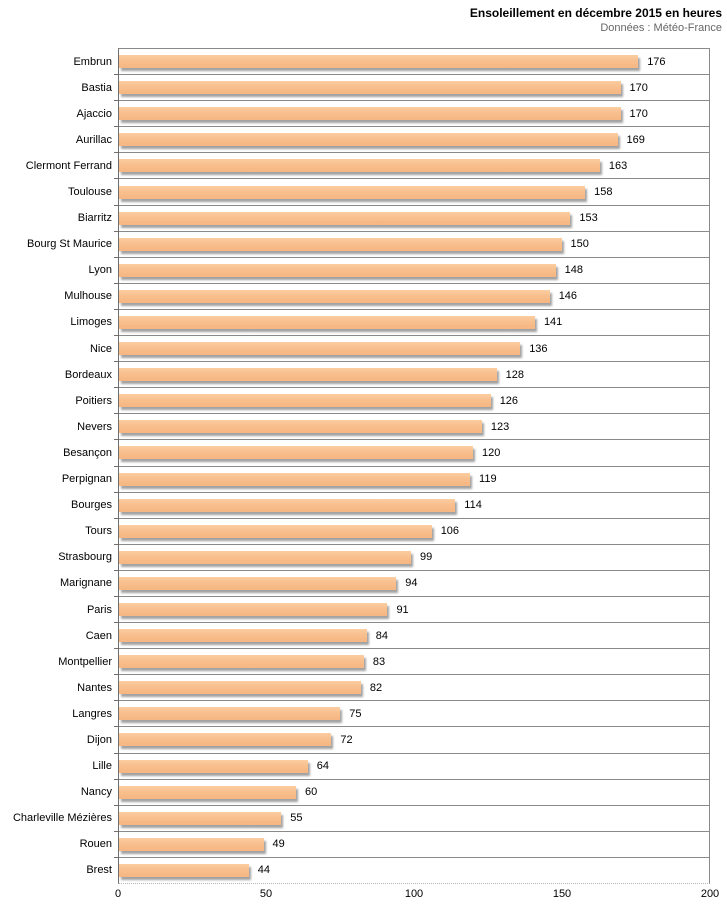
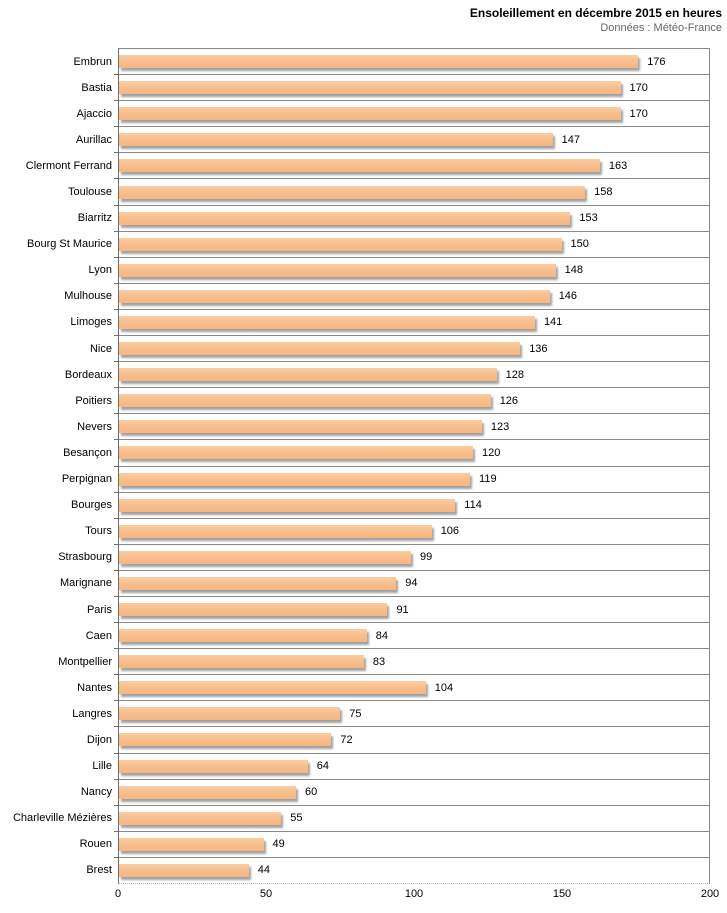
Aurillac: 169 -> 147
Nantes: 82 -> 104
